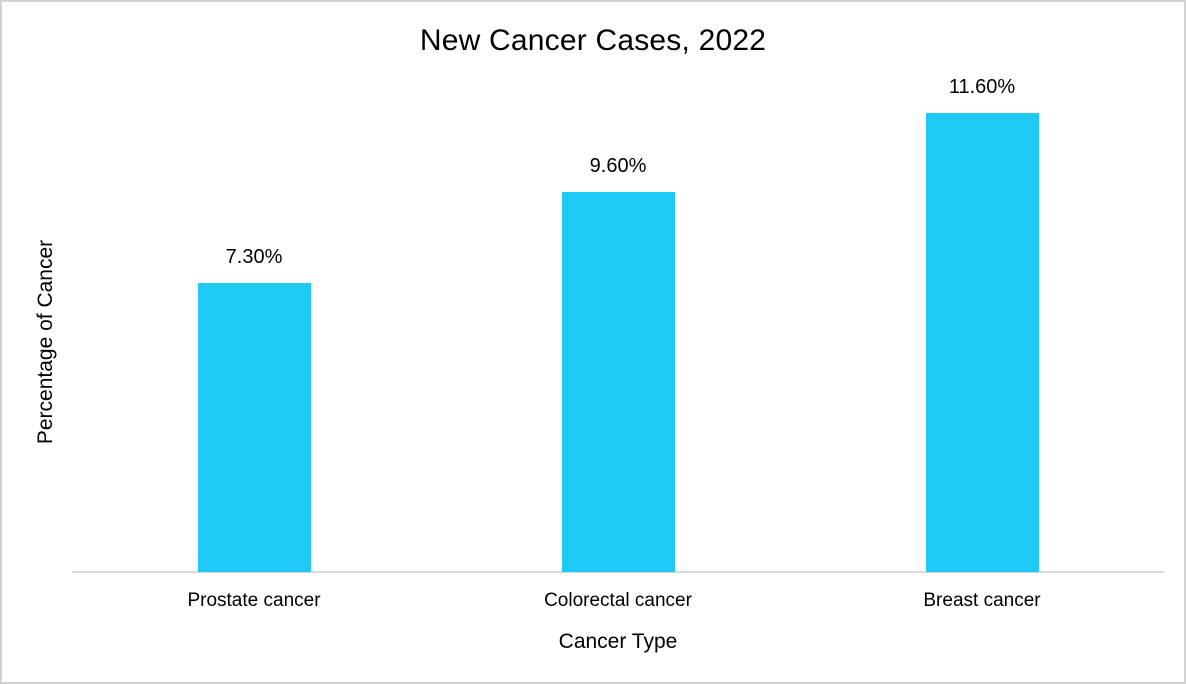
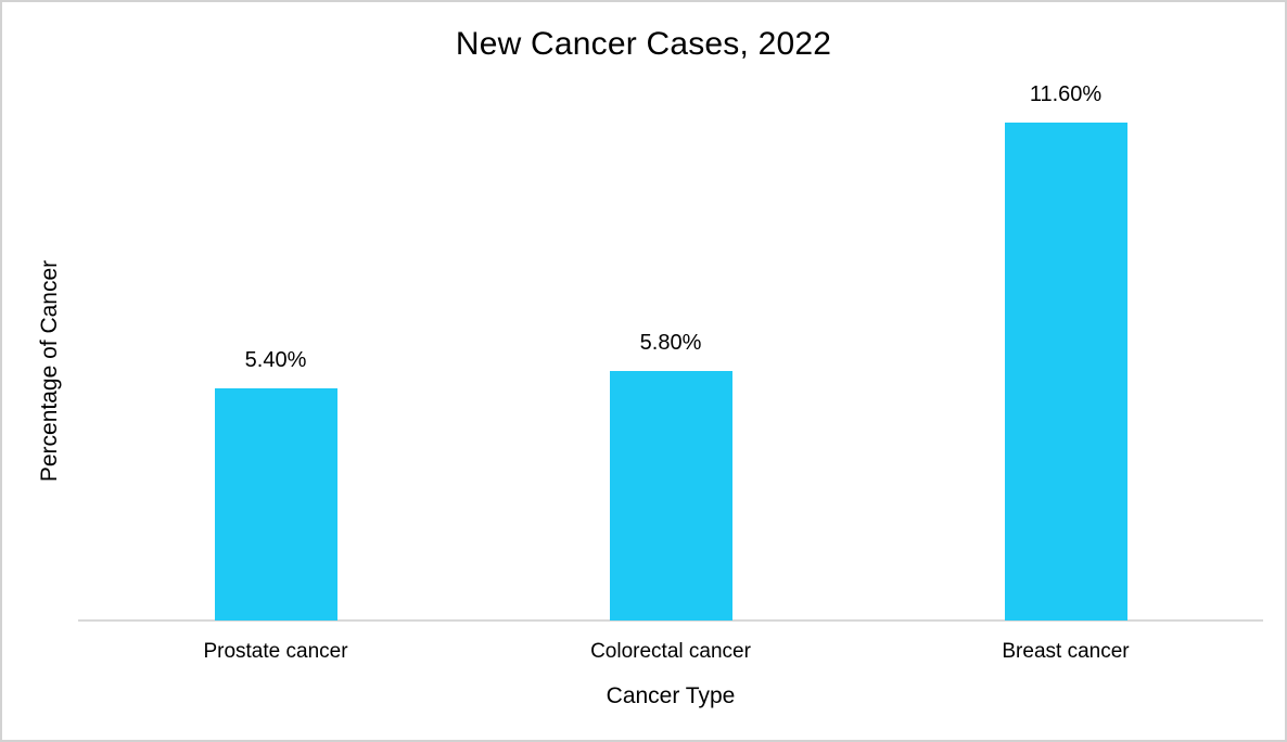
Prostate cancer: 7.30% -> 5.40%
Colorectal cancer: 9.60% -> 5.80%
